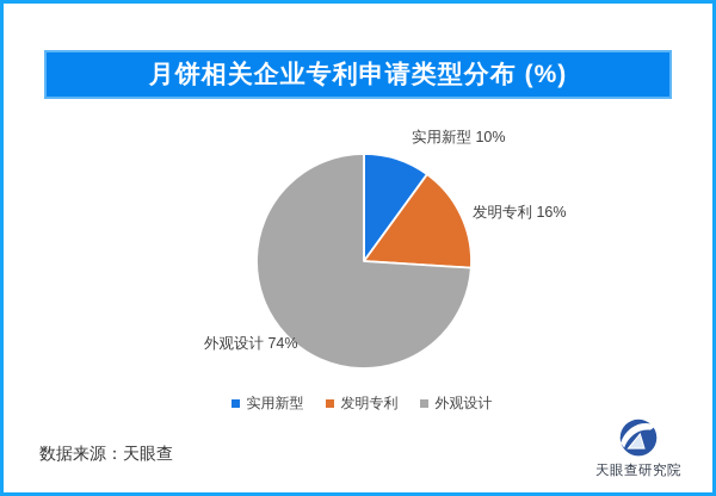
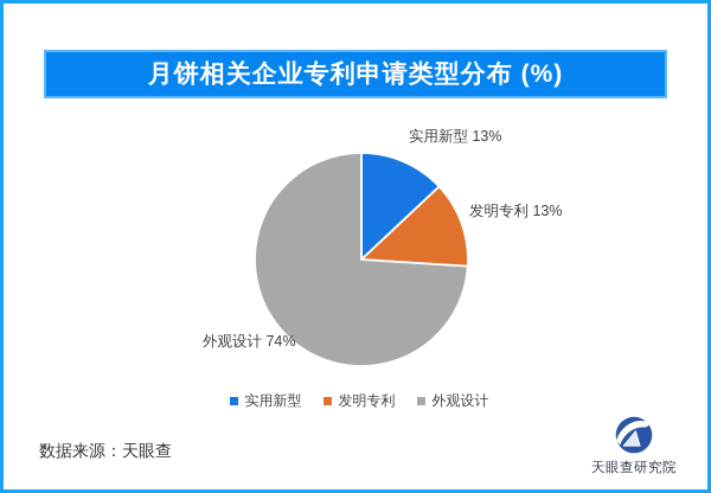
实用新型: 10% -> 13%
发明专利: 16% -> 13%
